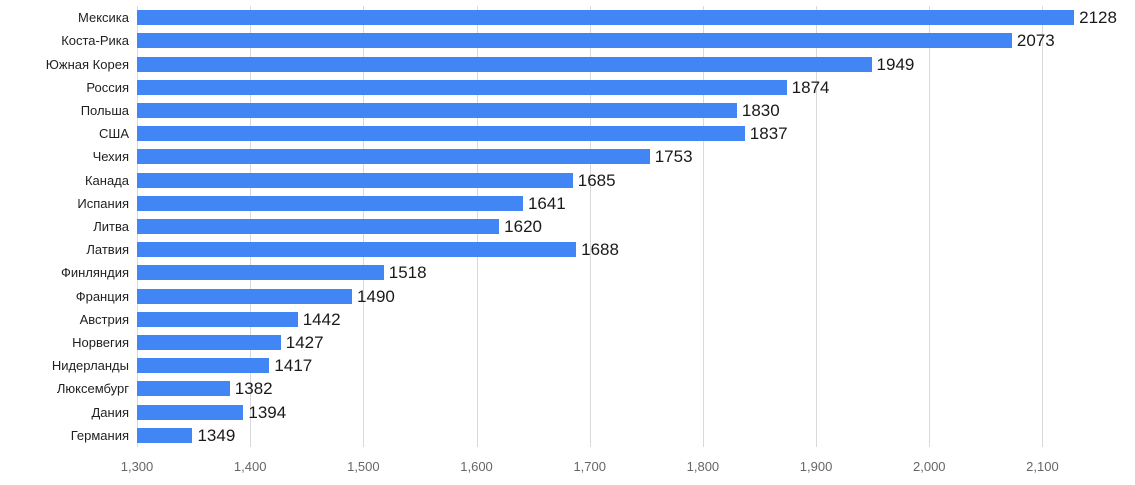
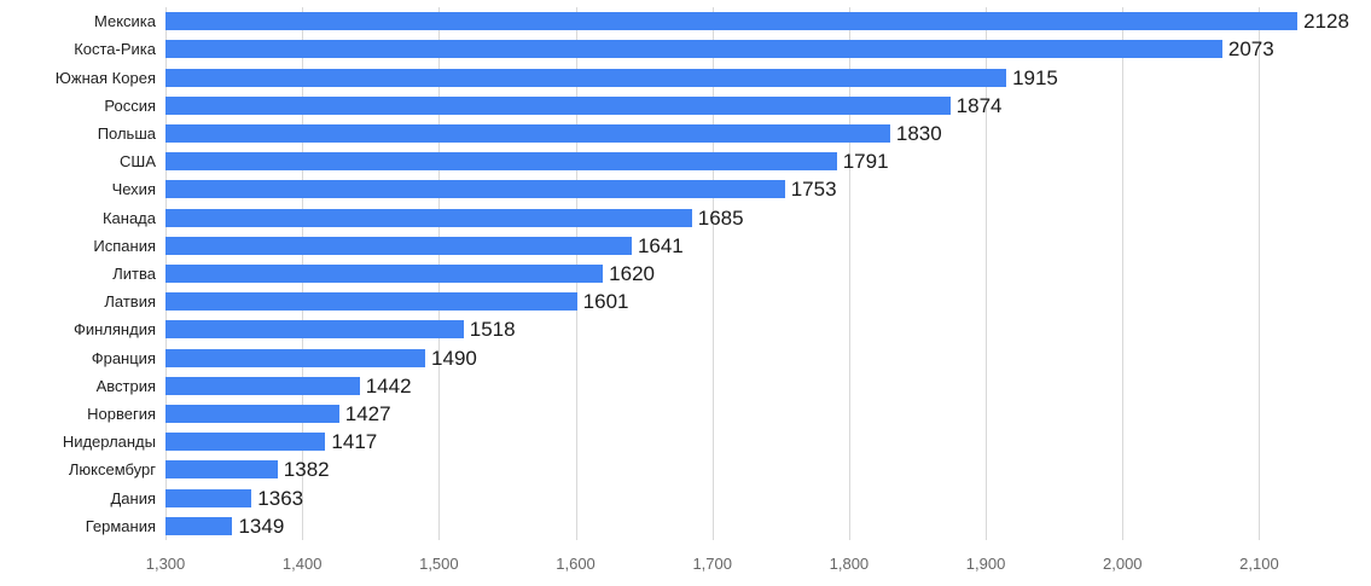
Южная Корея: 1949 -> 1915
США: 1837 -> 1791
Латвия: 1688 -> 1601
Дания: 1394 -> 1363
